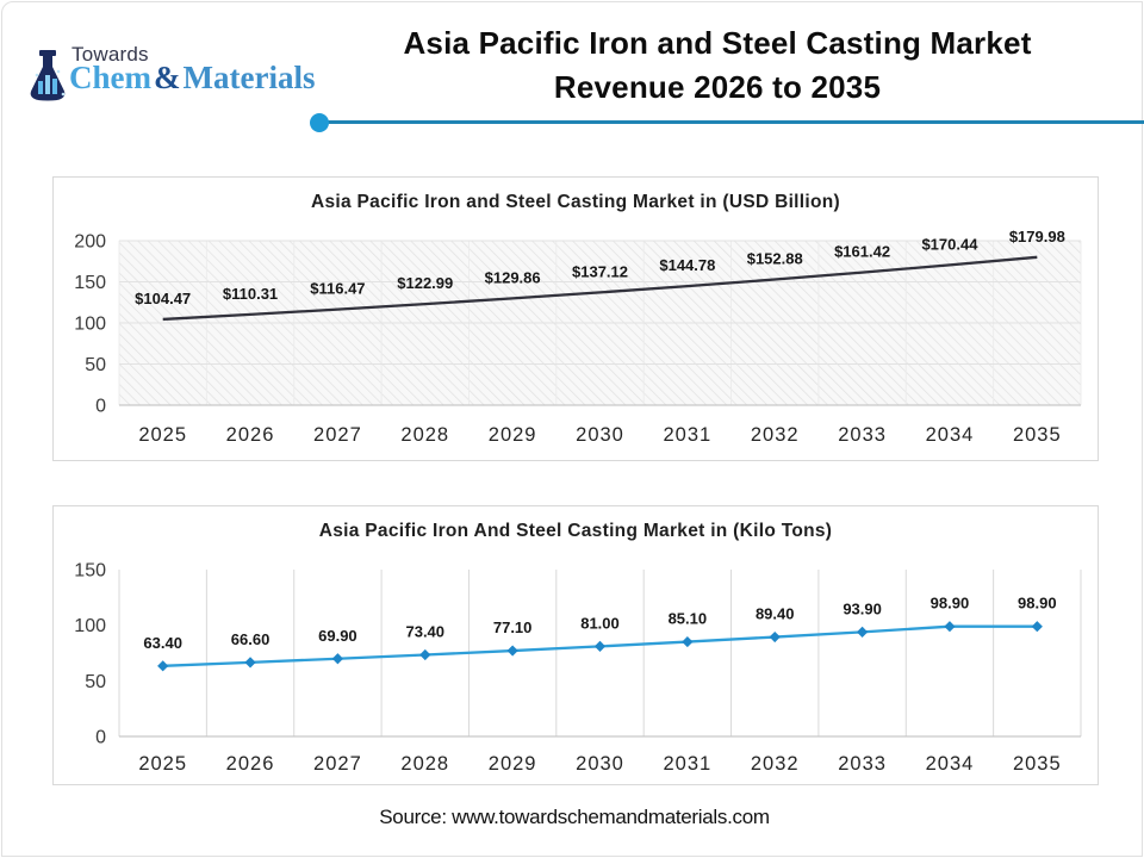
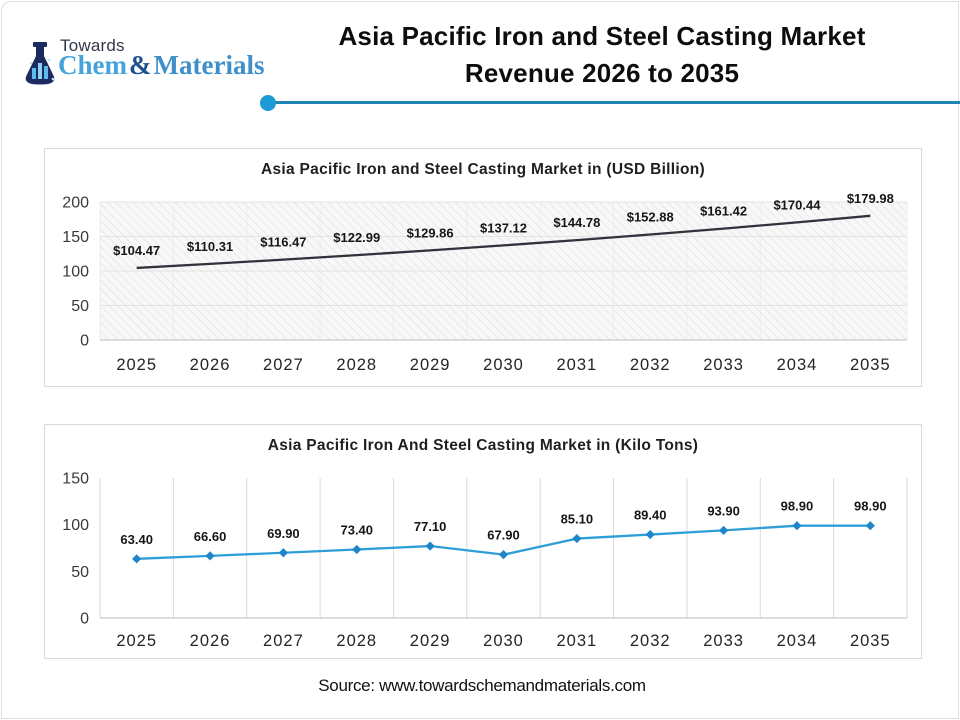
Asia Pacific Iron And Steel Casting Market in (Kilo Tons)/2030: 81.00 -> 67.90
